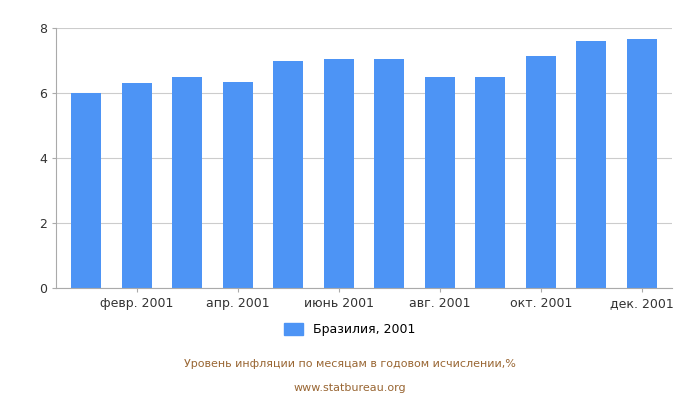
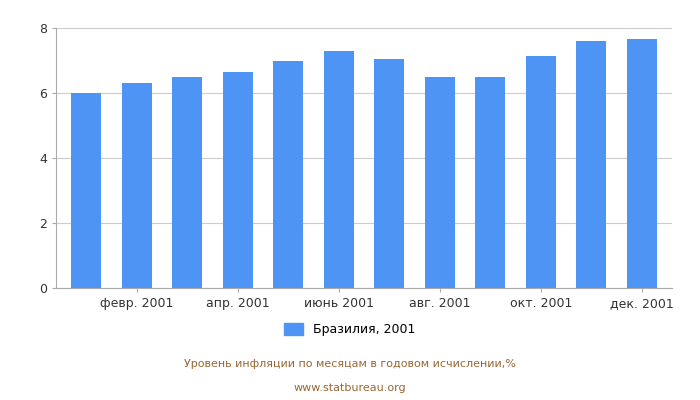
апр. 2001: 6.35 -> 6.65
июнь 2001: 7.05 -> 7.30
